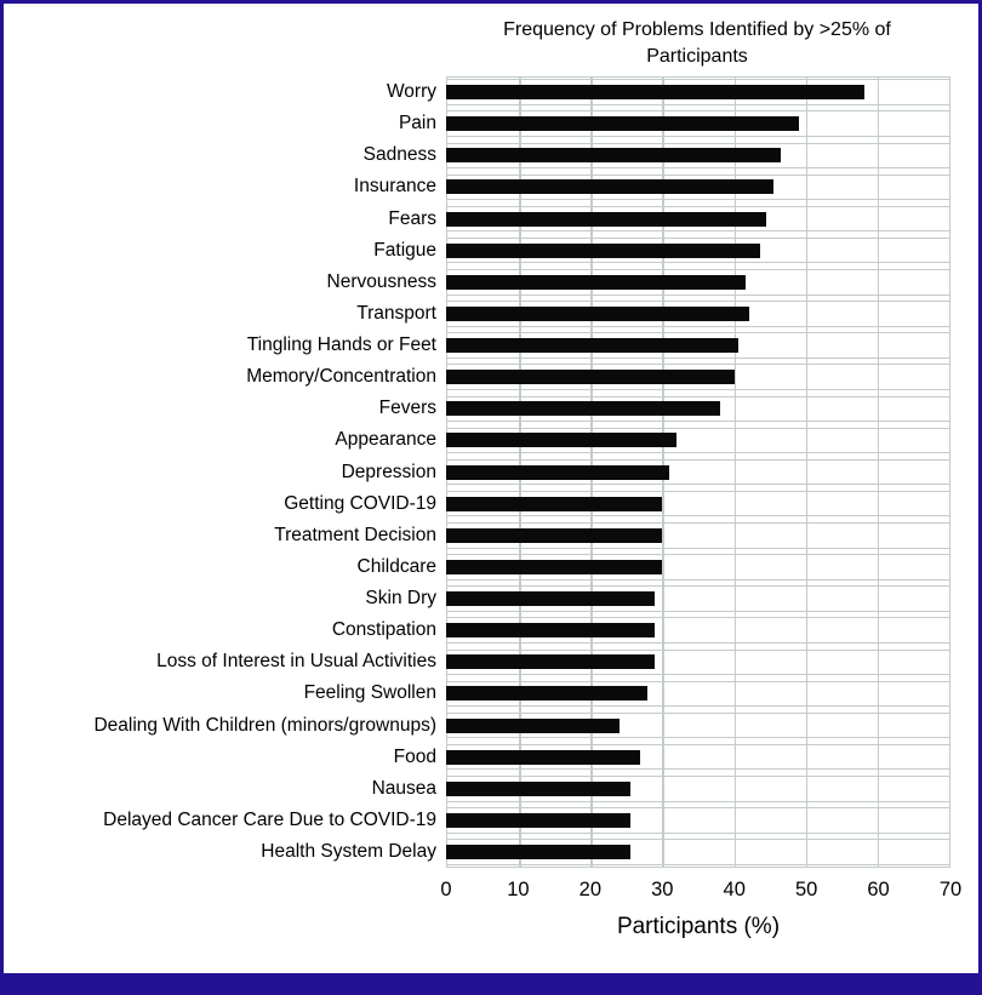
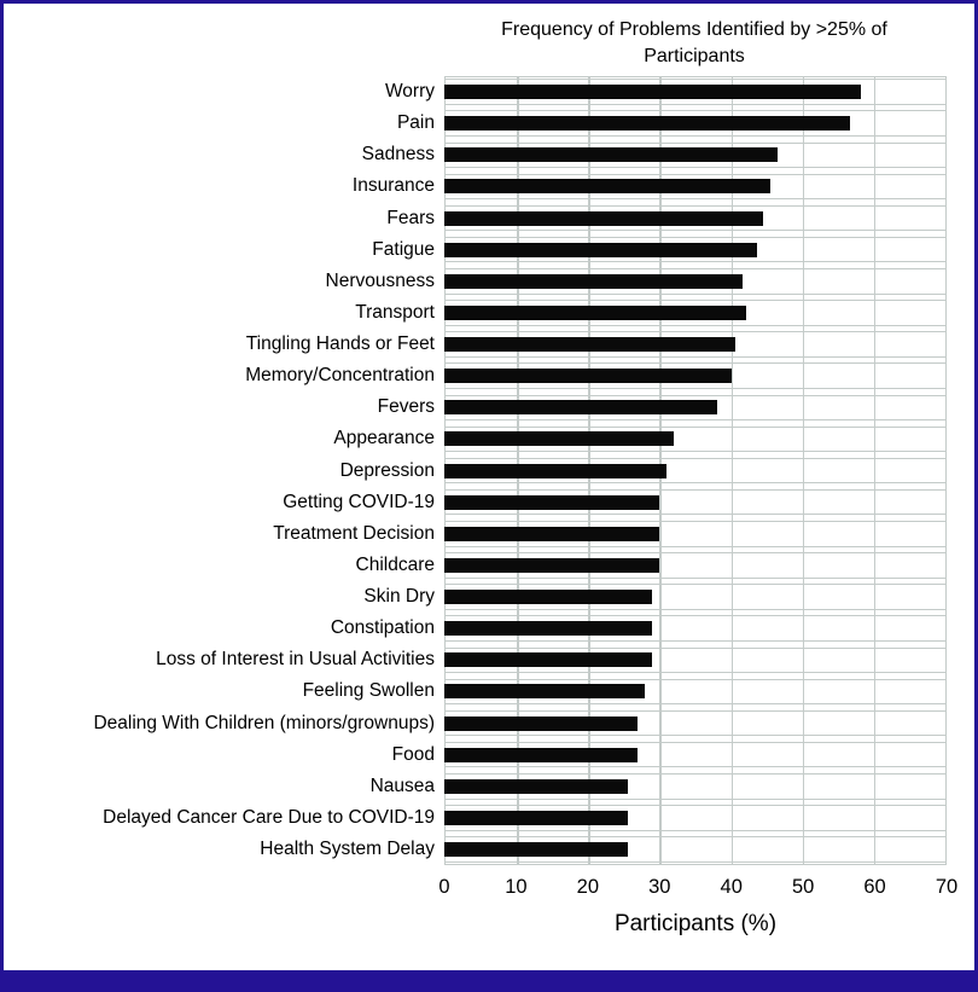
Pain: 49 -> 56
Dealing With Children (minors/grownups): 24 -> 27
